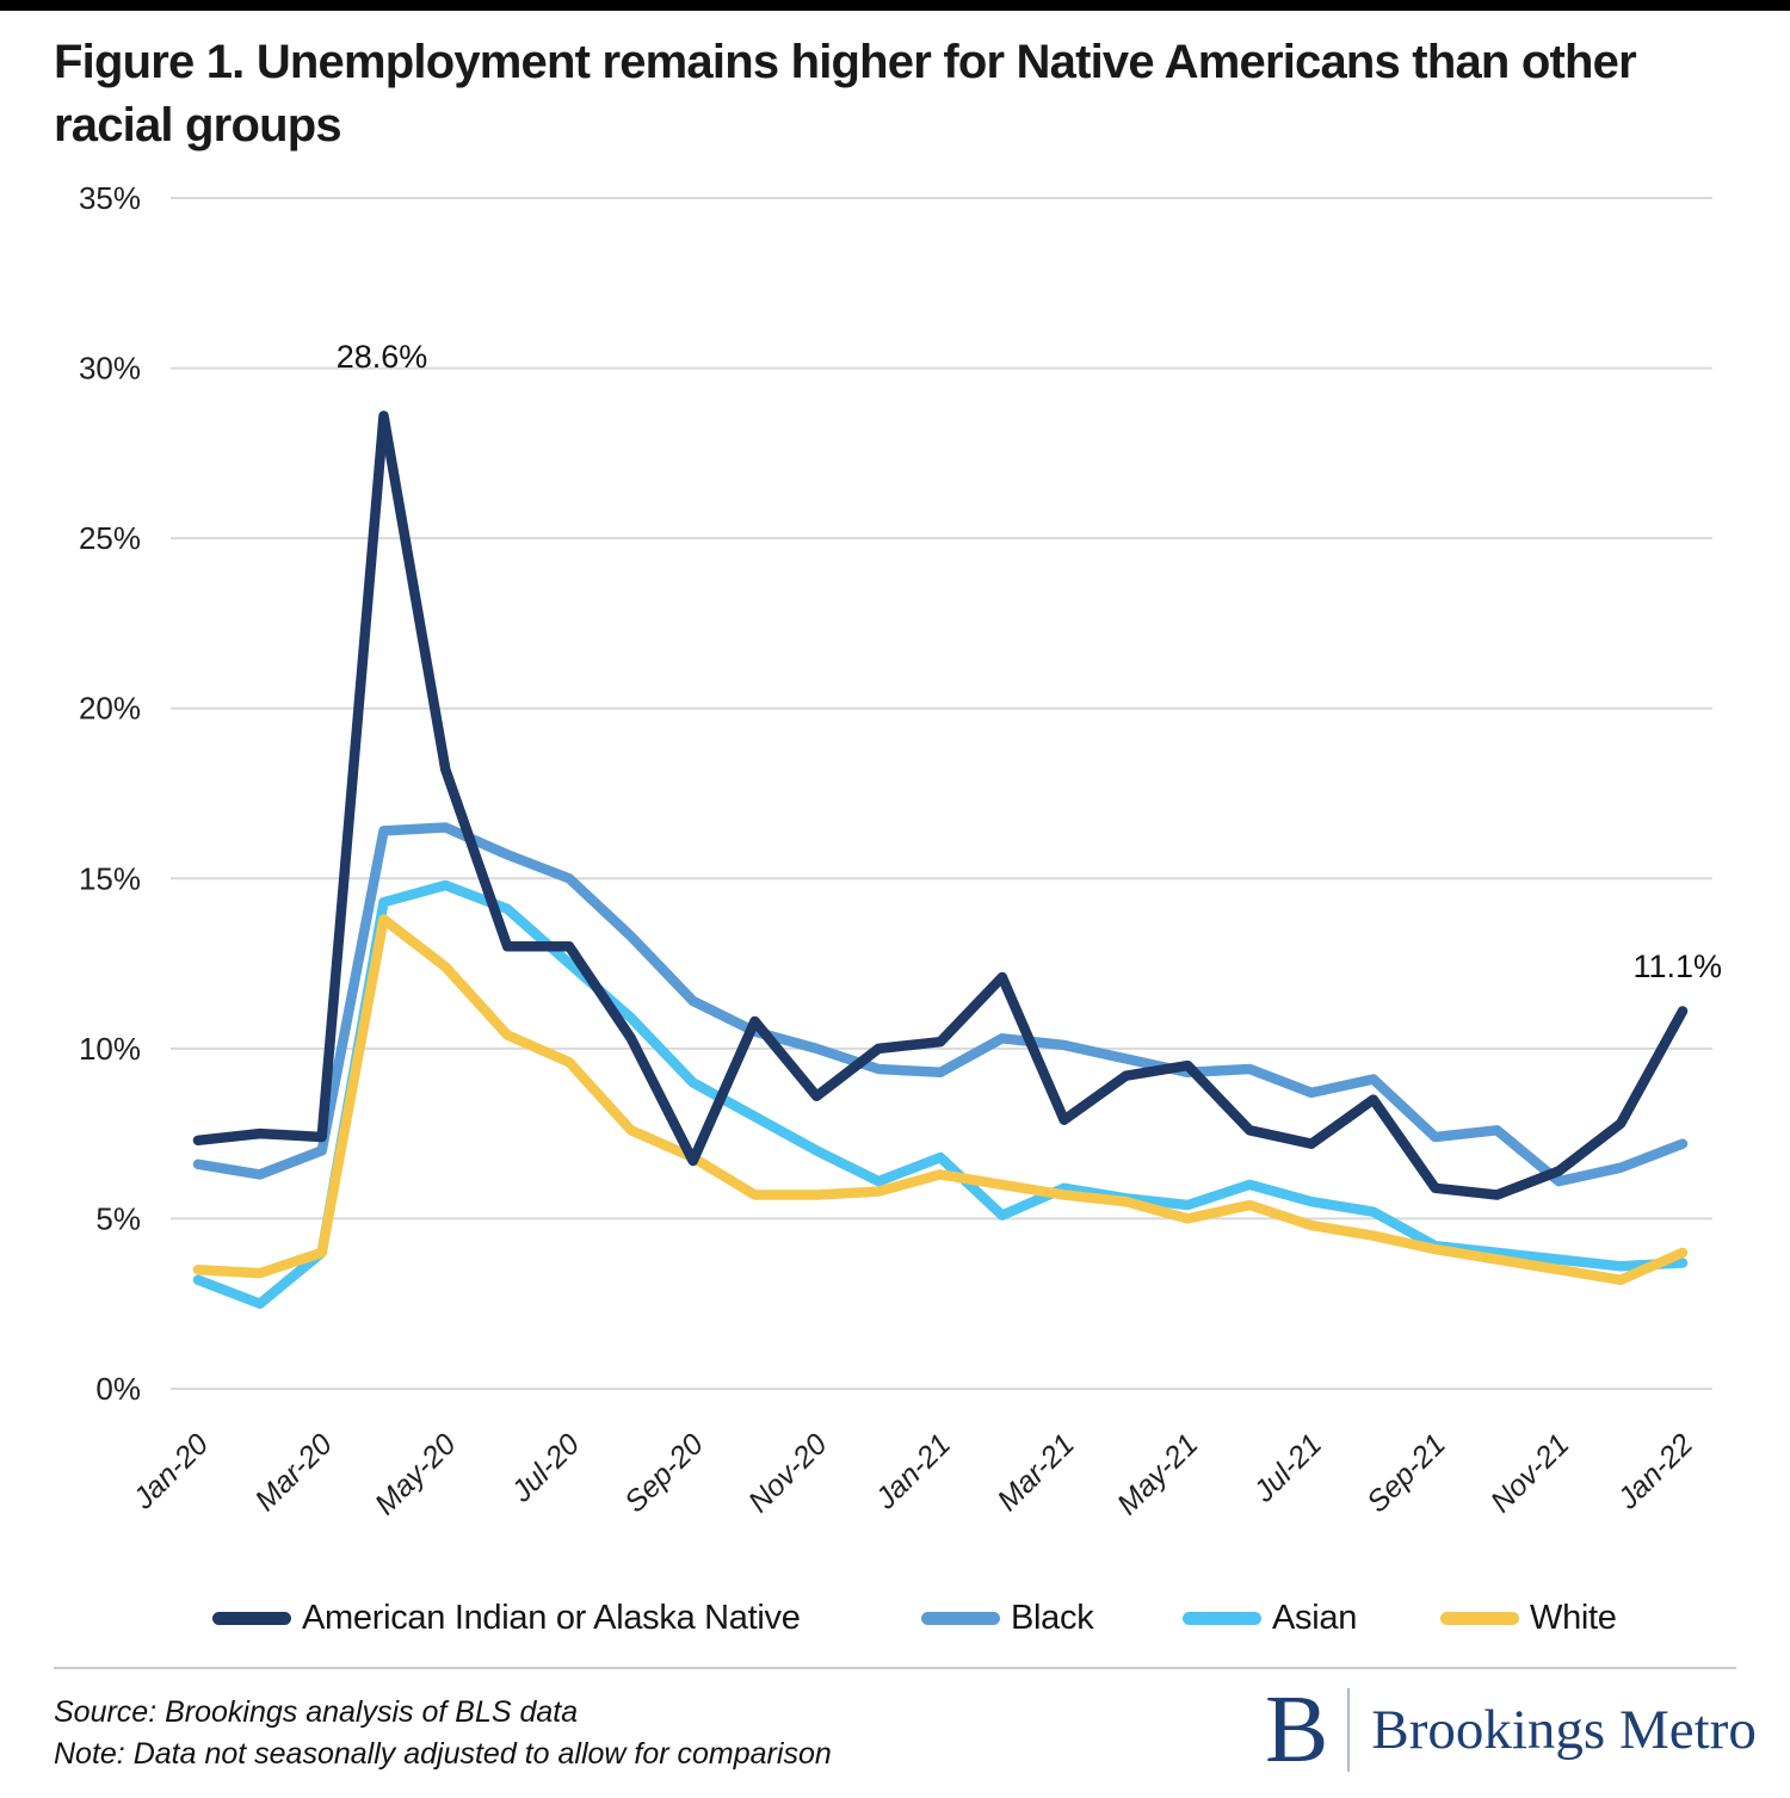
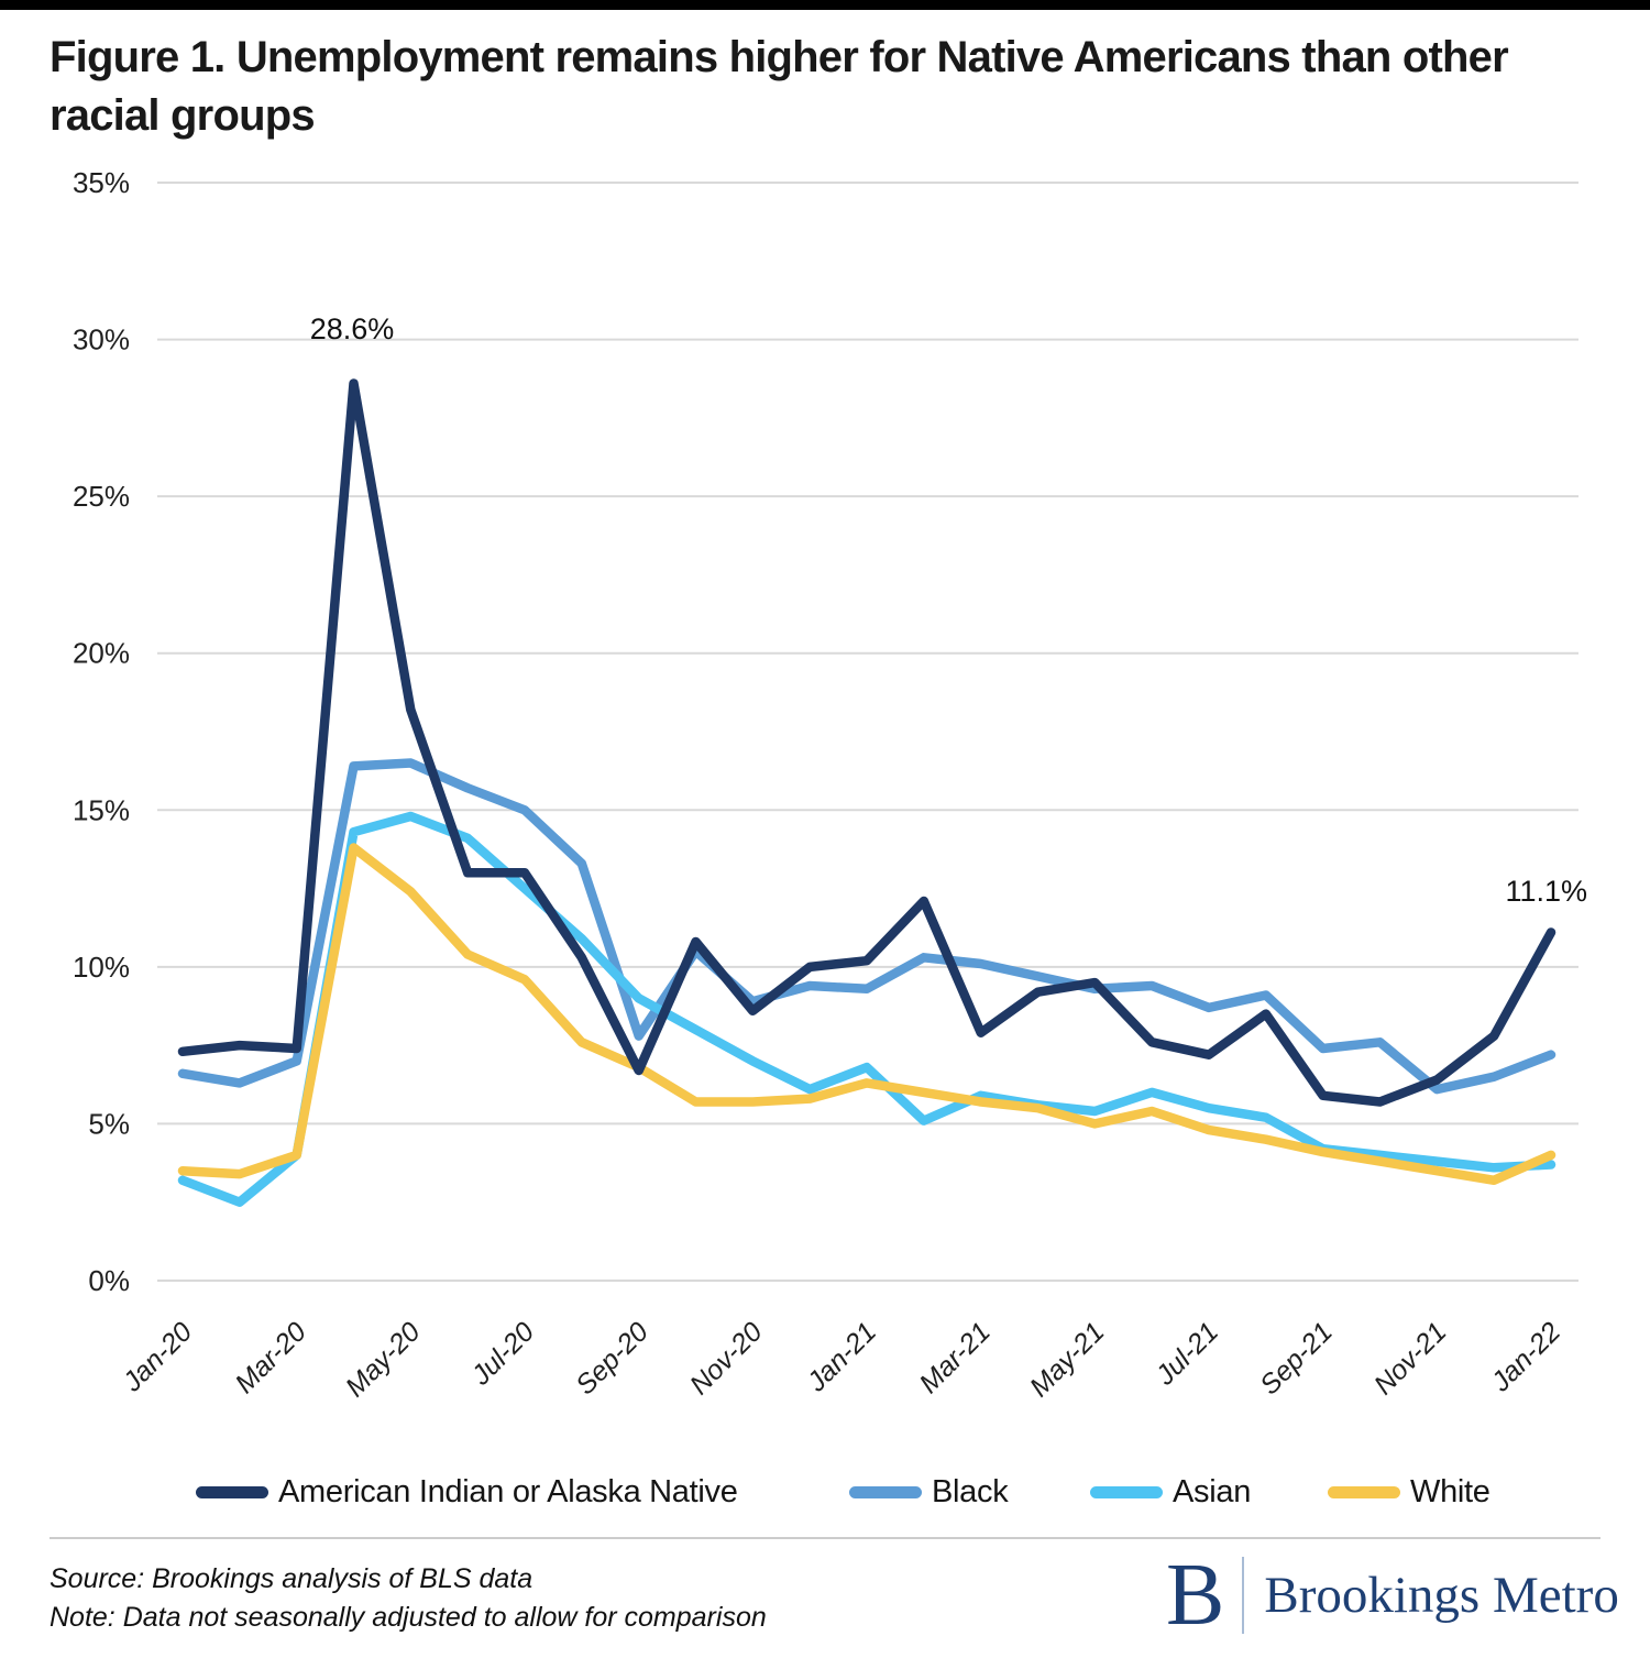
Black/Sep-20: 11.4% -> 7.8%
Black/Nov-20: 10.0% -> 8.9%
